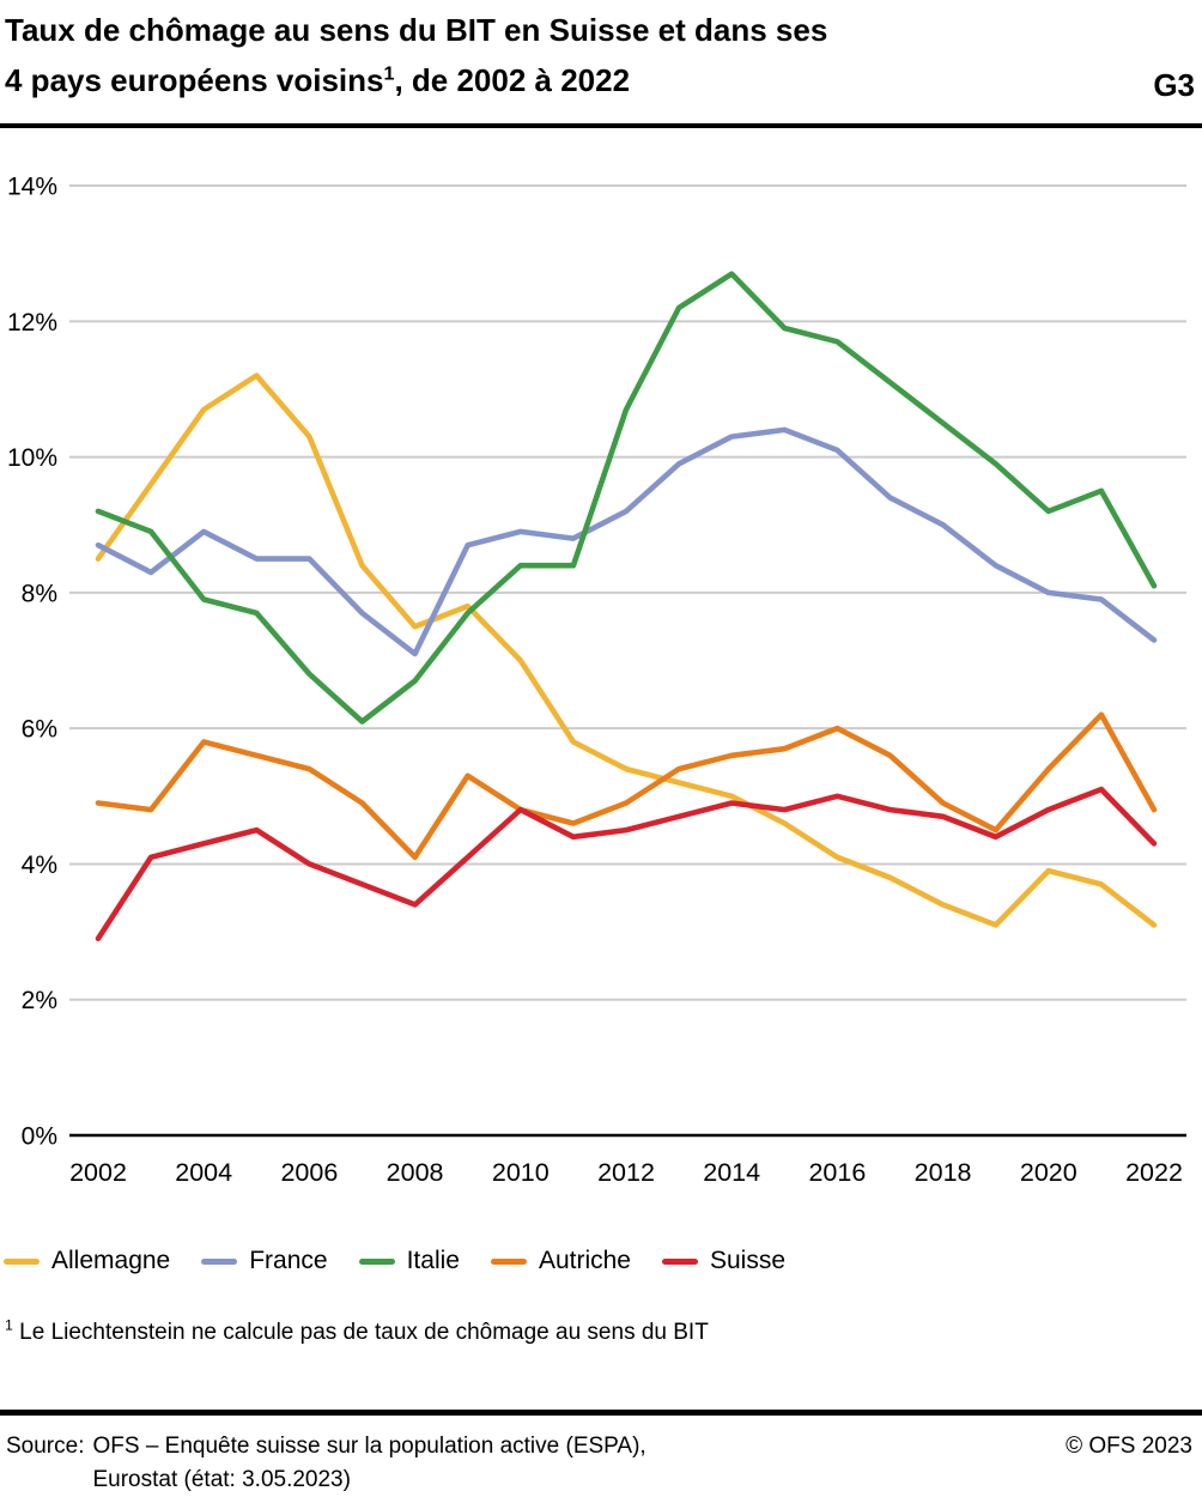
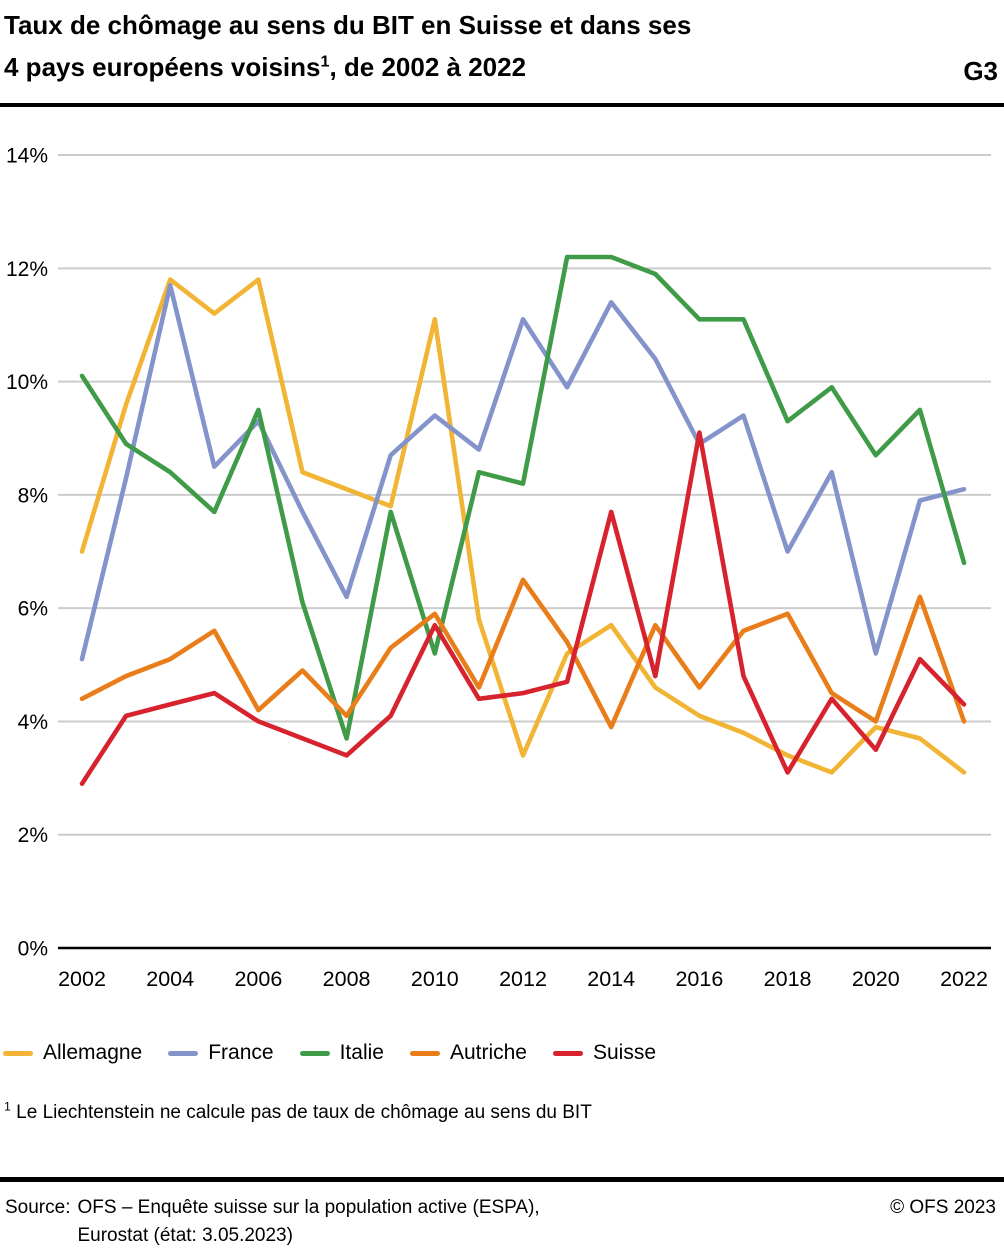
Allemagne/2002: 8.5% -> 7.0%
France/2002: 8.7% -> 5.1%
Italie/2002: 9.2% -> 10.1%
Autriche/2002: 4.9% -> 4.4%
Allemagne/2004: 10.7% -> 11.8%
France/2004: 8.9% -> 11.7%
Italie/2004: 7.9% -> 8.4%
Autriche/2004: 5.8% -> 5.1%
Allemagne/2006: 10.3% -> 11.8%
France/2006: 8.5% -> 9.3%
Italie/2006: 6.8% -> 9.5%
Autriche/2006: 5.4% -> 4.2%
Allemagne/2008: 7.5% -> 8.1%
France/2008: 7.1% -> 6.2%
Italie/2008: 6.7% -> 3.7%
Allemagne/2010: 7.0% -> 11.1%
France/2010: 8.9% -> 9.4%
Italie/2010: 8.4% -> 5.2%
Autriche/2010: 4.8% -> 5.9%
Suisse/2010: 4.8% -> 5.7%
Allemagne/2012: 5.4% -> 3.4%
France/2012: 9.2% -> 11.1%
Italie/2012: 10.7% -> 8.2%
Autriche/2012: 4.9% -> 6.5%
Allemagne/2014: 5.0% -> 5.7%
France/2014: 10.3% -> 11.4%
Italie/2014: 12.7% -> 12.2%
Autriche/2014: 5.6% -> 3.9%
Suisse/2014: 4.9% -> 7.7%
France/2016: 10.1% -> 8.9%
Italie/2016: 11.7% -> 11.1%
Autriche/2016: 6.0% -> 4.6%
Suisse/2016: 5.0% -> 9.1%
France/2018: 9.0% -> 7.0%
Italie/2018: 10.5% -> 9.3%
Autriche/2018: 4.9% -> 5.9%
Suisse/2018: 4.7% -> 3.1%
France/2020: 8.0% -> 5.2%
Italie/2020: 9.2% -> 8.7%
Autriche/2020: 5.4% -> 4.0%
Suisse/2020: 4.8% -> 3.5%
France/2022: 7.3% -> 8.1%
Italie/2022: 8.1% -> 6.8%
Autriche/2022: 4.8% -> 4.0%
